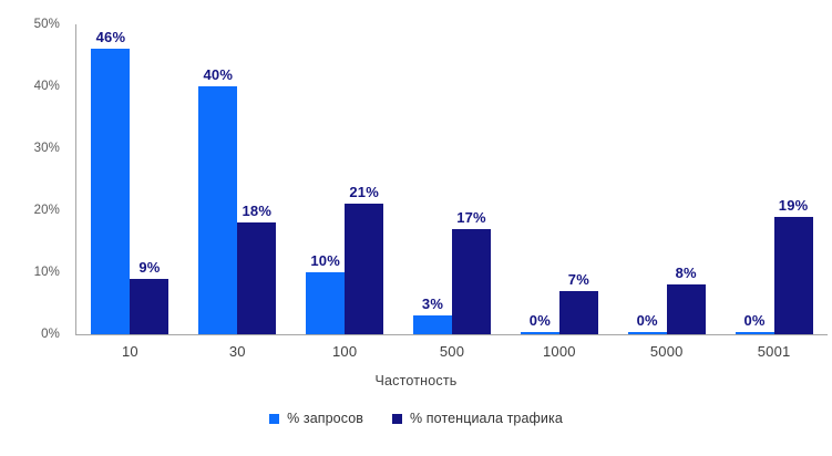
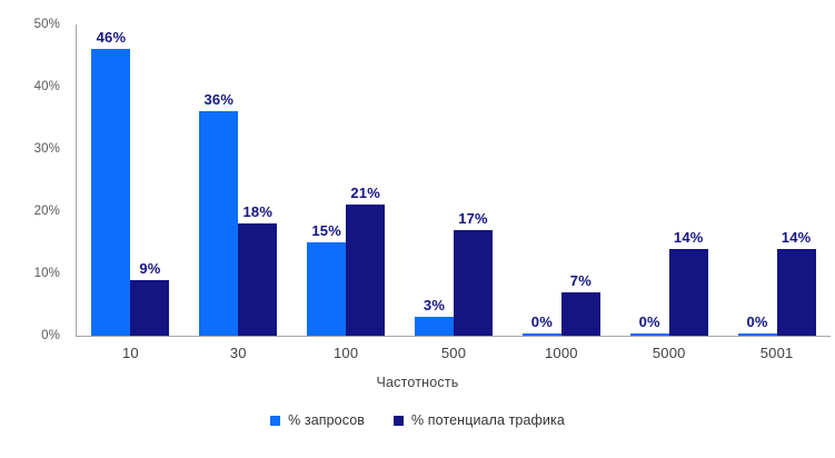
% запросов/30: 40% -> 36%
% запросов/100: 10% -> 15%
% потенциала трафика/5000: 8% -> 14%
% потенциала трафика/5001: 19% -> 14%
